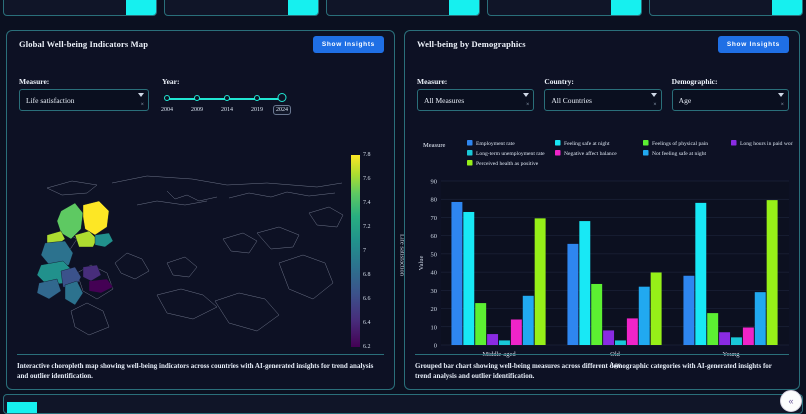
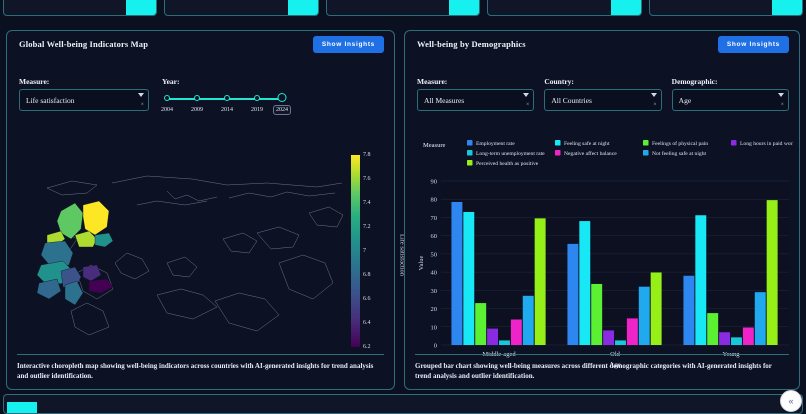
Long hours in paid work/Middle-aged: 6 -> 9
Feeling safe at night/Young: 78 -> 71
